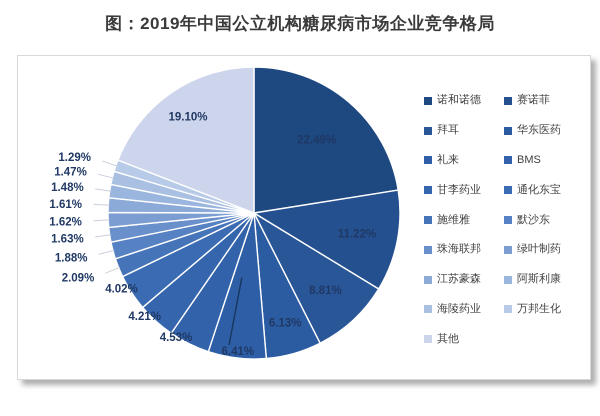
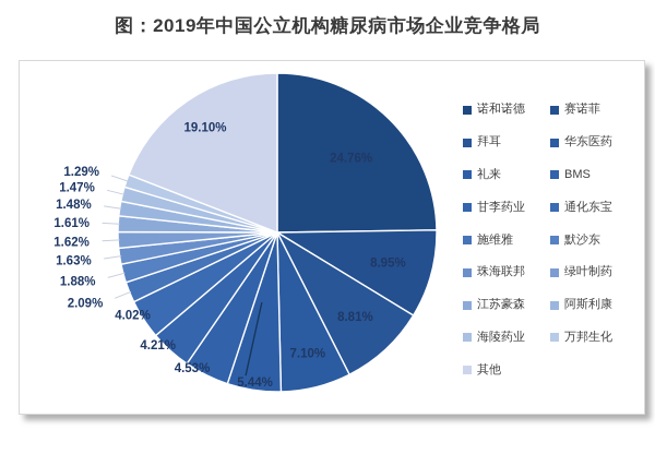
诺和诺德: 22.49% -> 24.76%
赛诺菲: 11.22% -> 8.95%
华东医药: 6.13% -> 7.10%
礼来: 6.41% -> 5.44%
